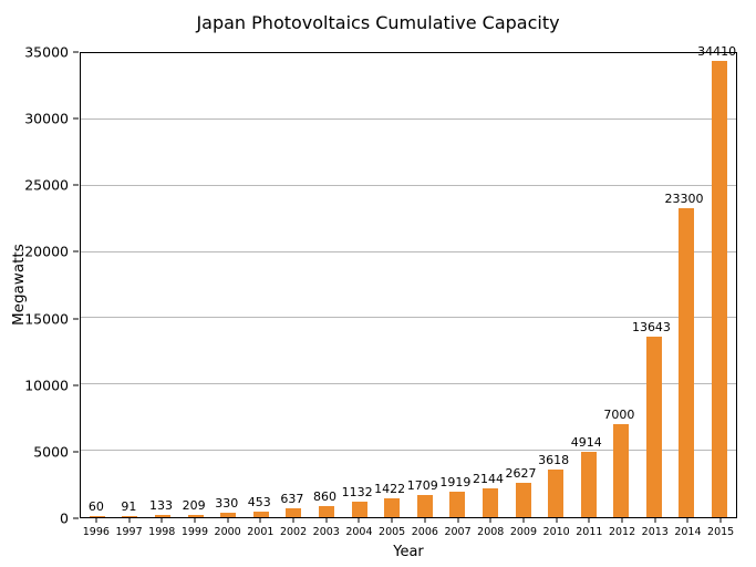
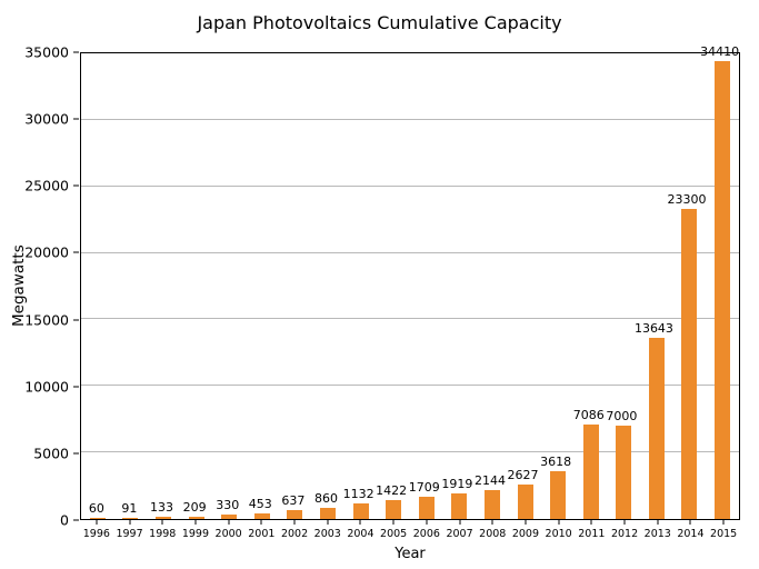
2011: 4914 -> 7086
